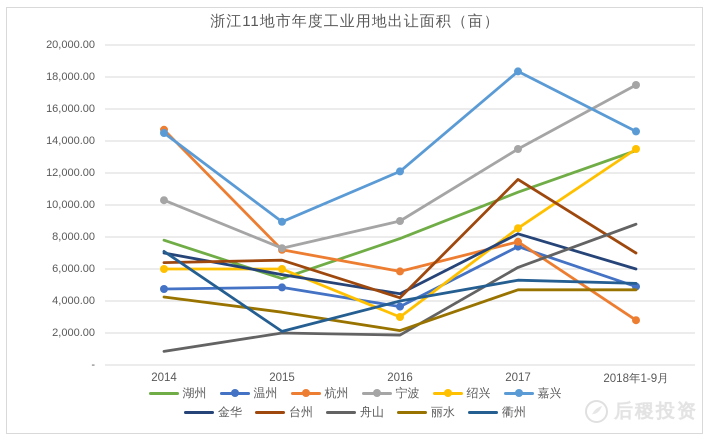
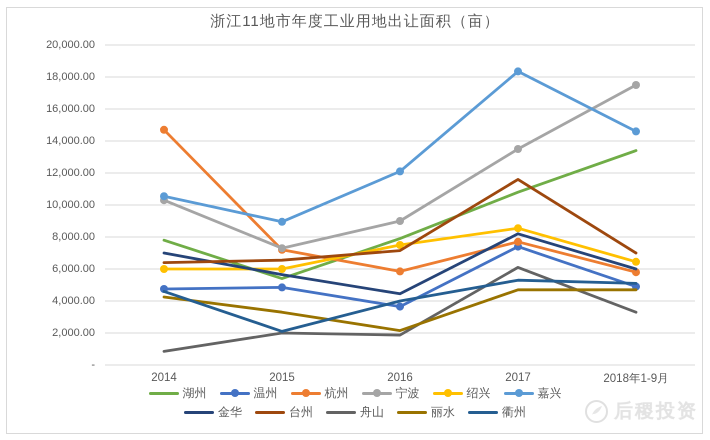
嘉兴/2014: 14500 -> 10600
衢州/2014: 7100 -> 4600
绍兴/2016: 3000 -> 7500
台州/2016: 4200 -> 7200
杭州/2018年1-9月: 2800 -> 5800
绍兴/2018年1-9月: 13500 -> 6400
舟山/2018年1-9月: 8800 -> 3300
